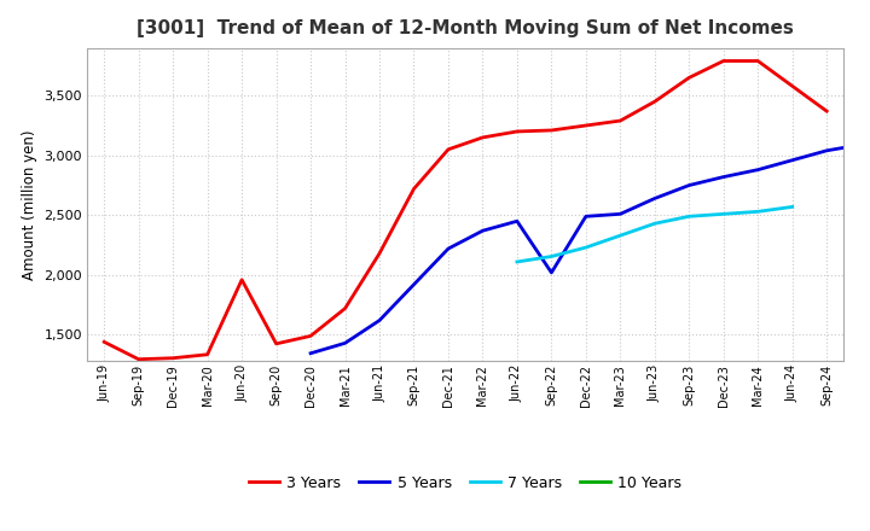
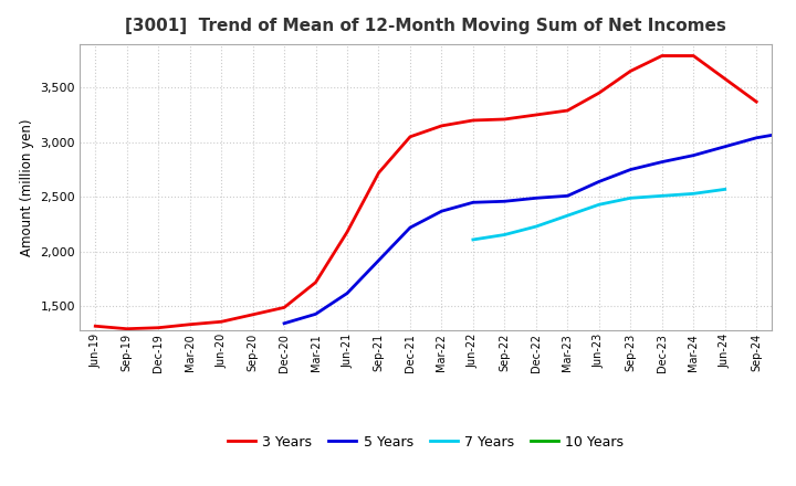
3 Years/Jun-19: 1,440 -> 1,320
3 Years/Jun-20: 1,960 -> 1,360
5 Years/Sep-22: 2,020 -> 2,460
